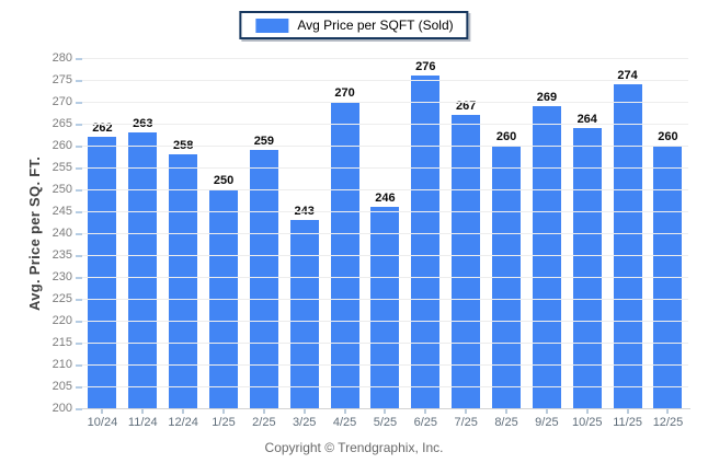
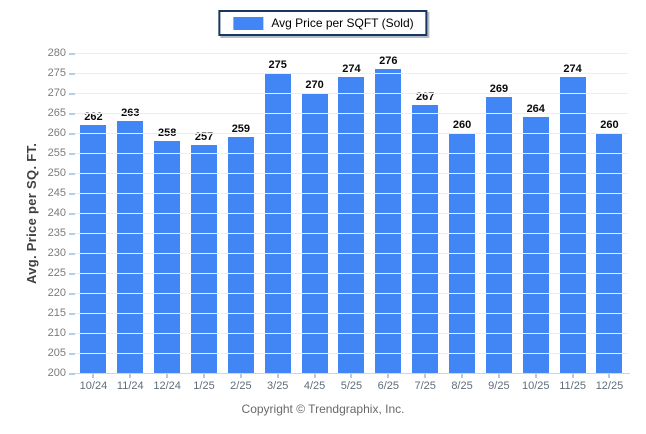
1/25: 250 -> 257
3/25: 243 -> 275
5/25: 246 -> 274
